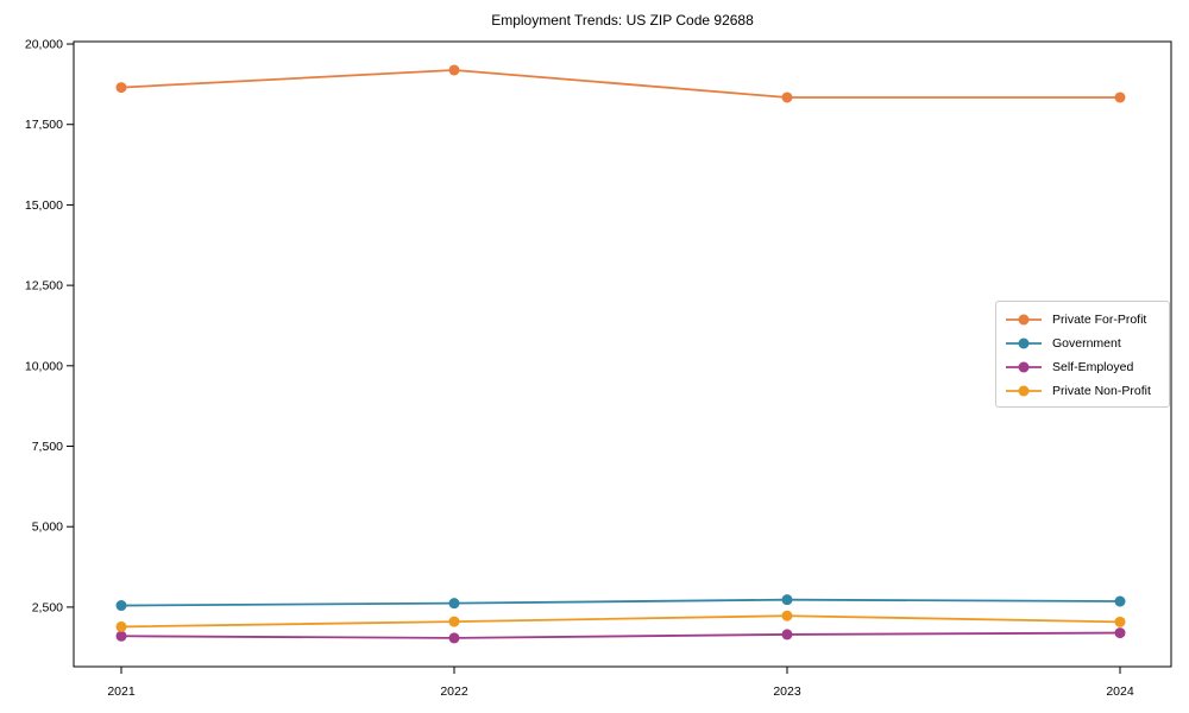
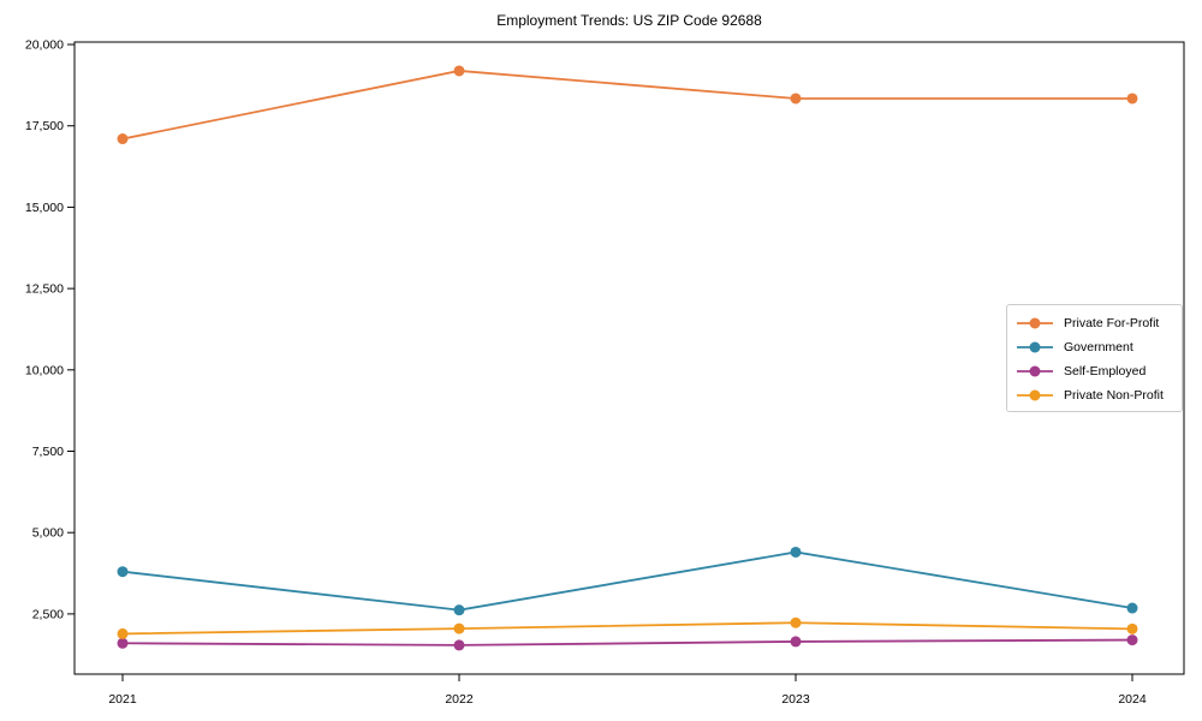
Private For-Profit/2021: 18600 -> 17100
Government/2021: 2600 -> 3800
Government/2023: 2700 -> 4400
